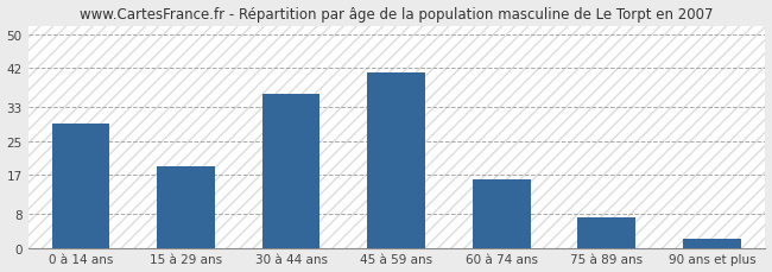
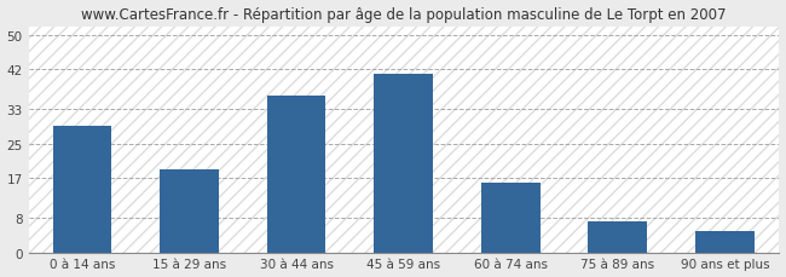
90 ans et plus: 2 -> 5
